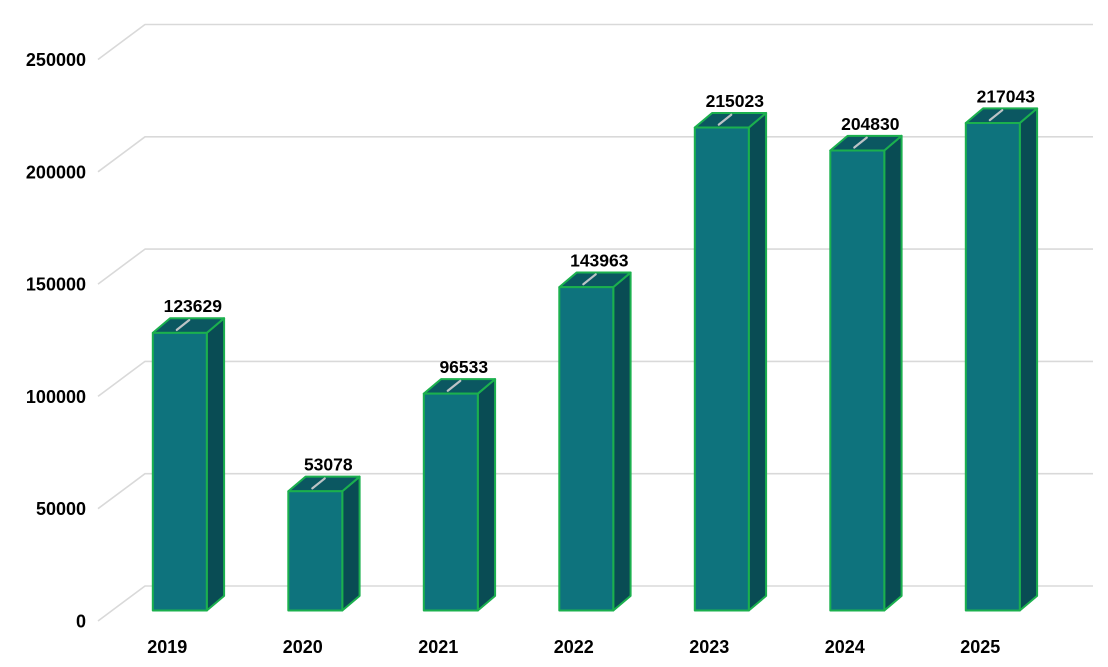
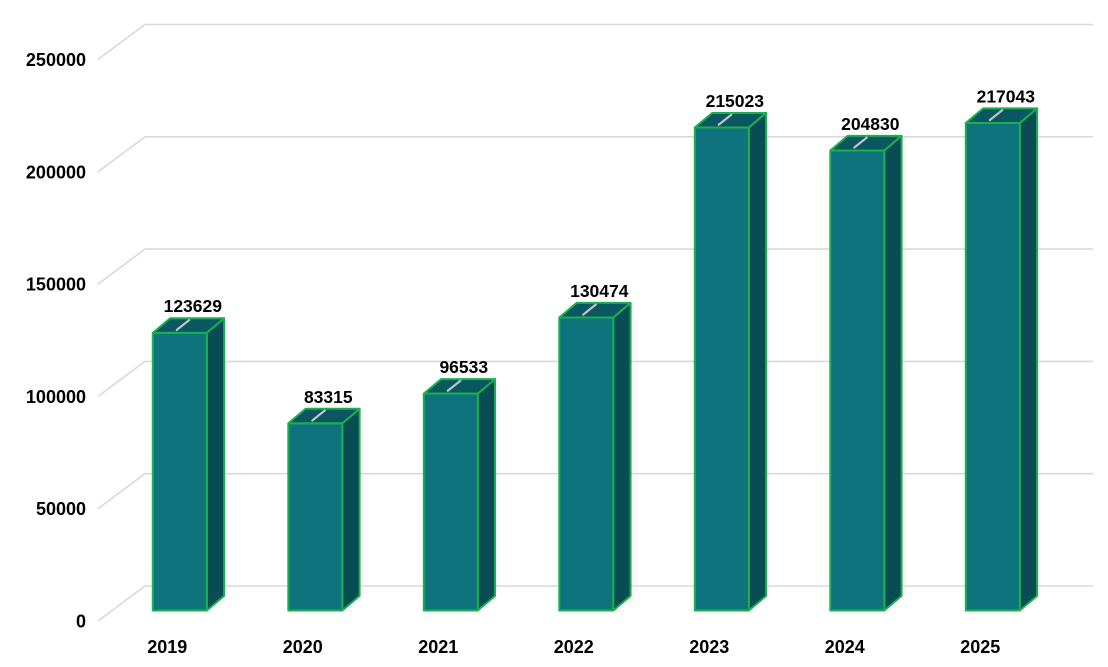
2020: 53078 -> 83315
2022: 143963 -> 130474
